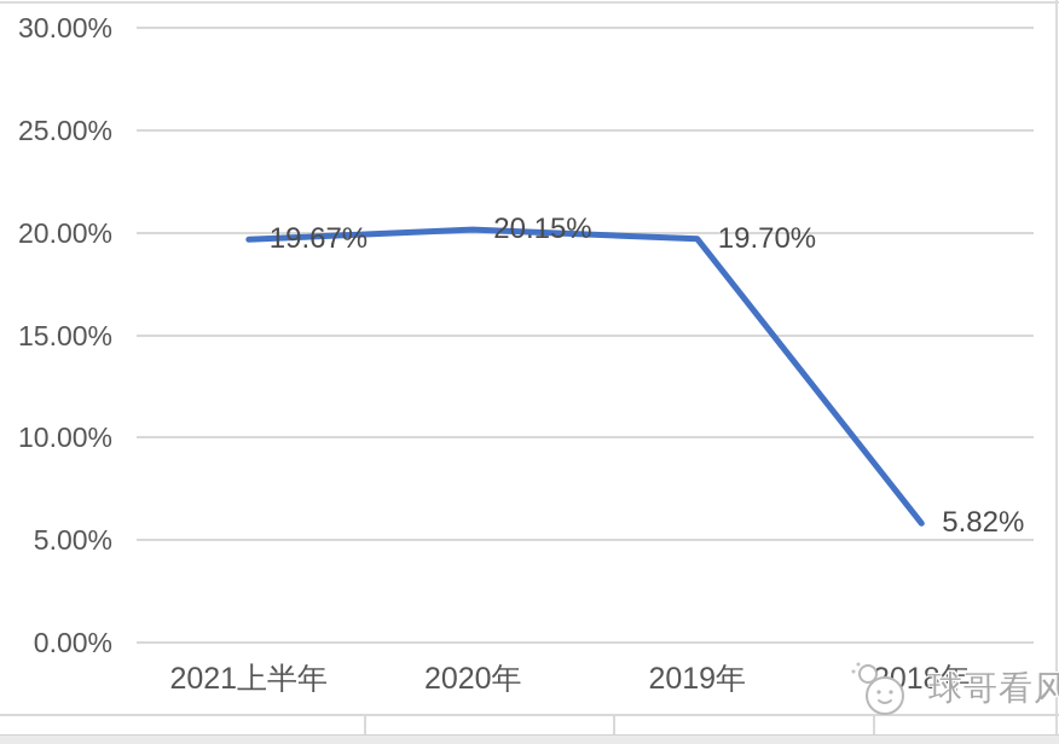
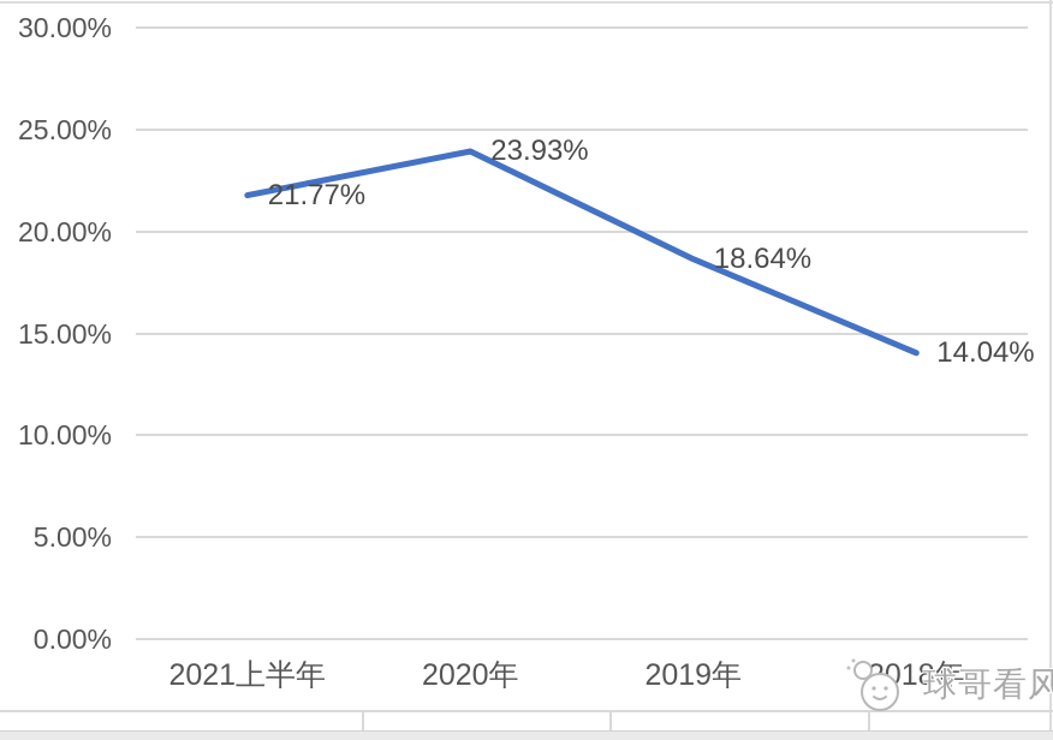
2021上半年: 19.67% -> 21.77%
2020年: 20.15% -> 23.93%
2019年: 19.70% -> 18.64%
2018年: 5.82% -> 14.04%
